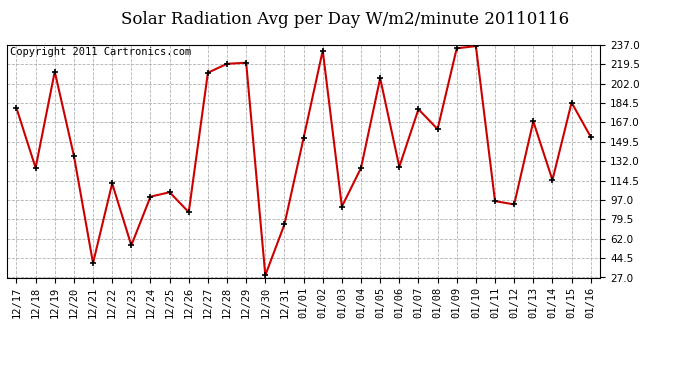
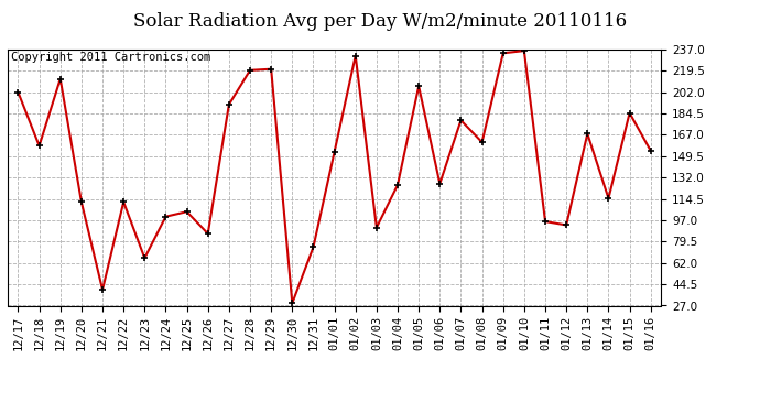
12/17: 180 -> 202
12/18: 126 -> 158
12/20: 137 -> 112
12/23: 56 -> 66
12/27: 212 -> 192
